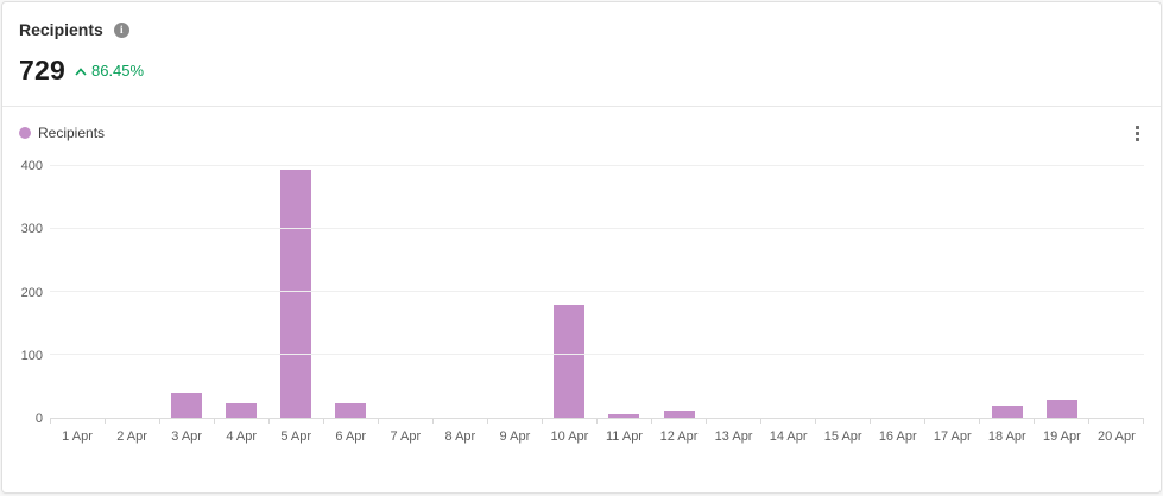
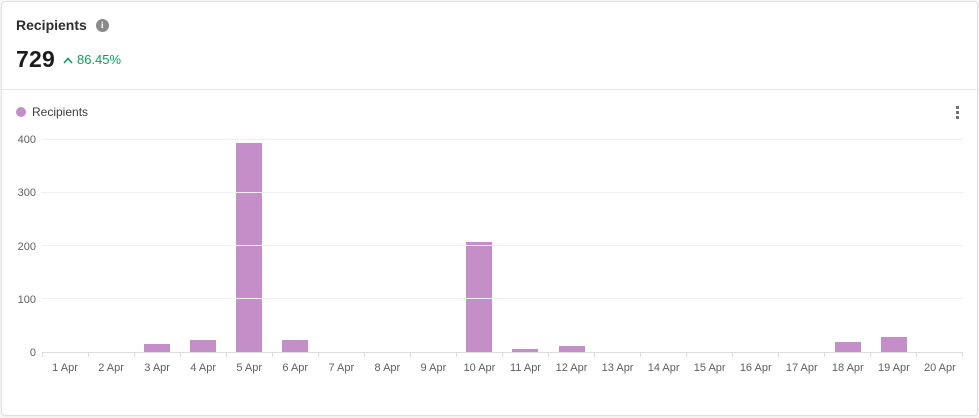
3 Apr: 40 -> 20
10 Apr: 180 -> 210
